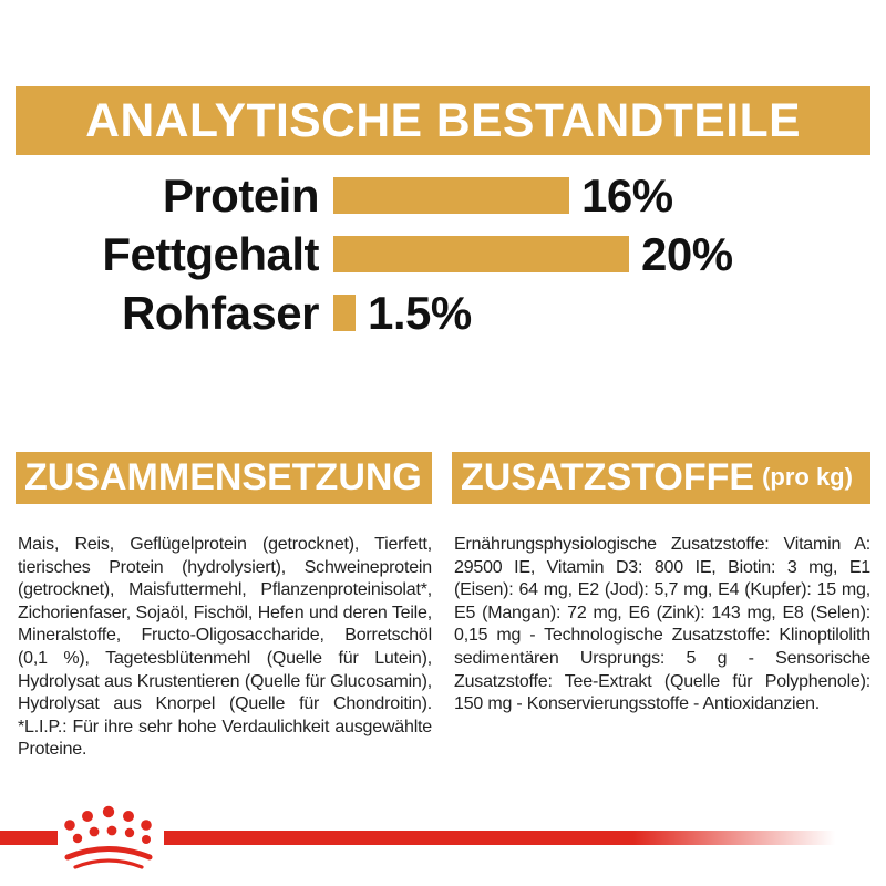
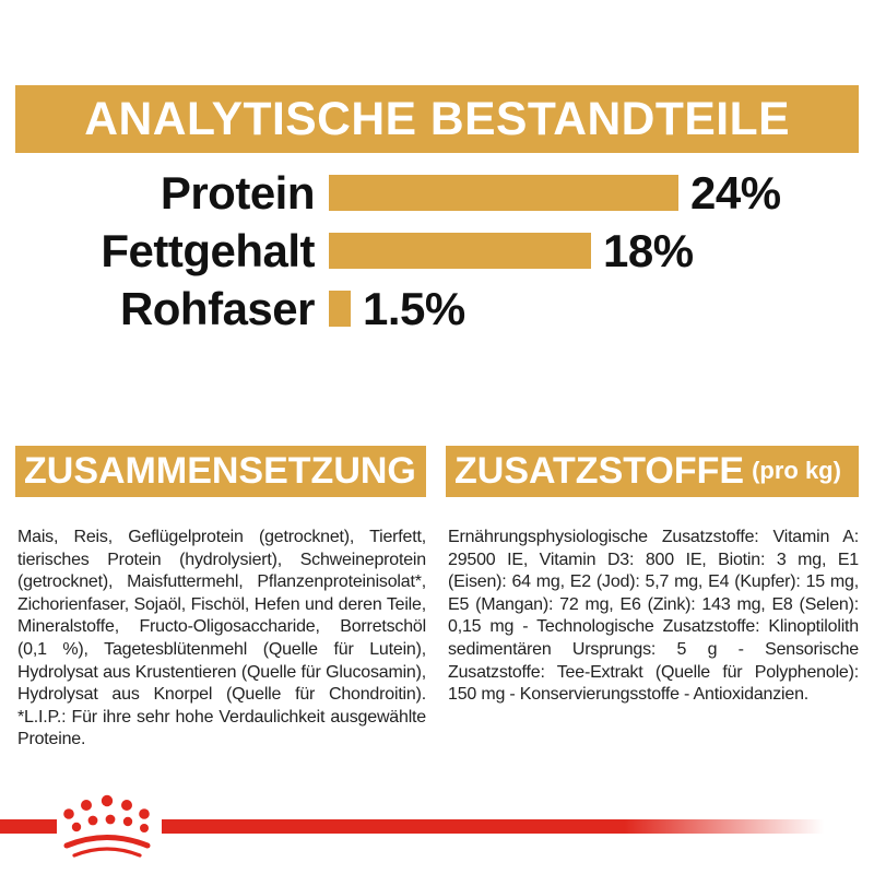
Protein: 16% -> 24%
Fettgehalt: 20% -> 18%
